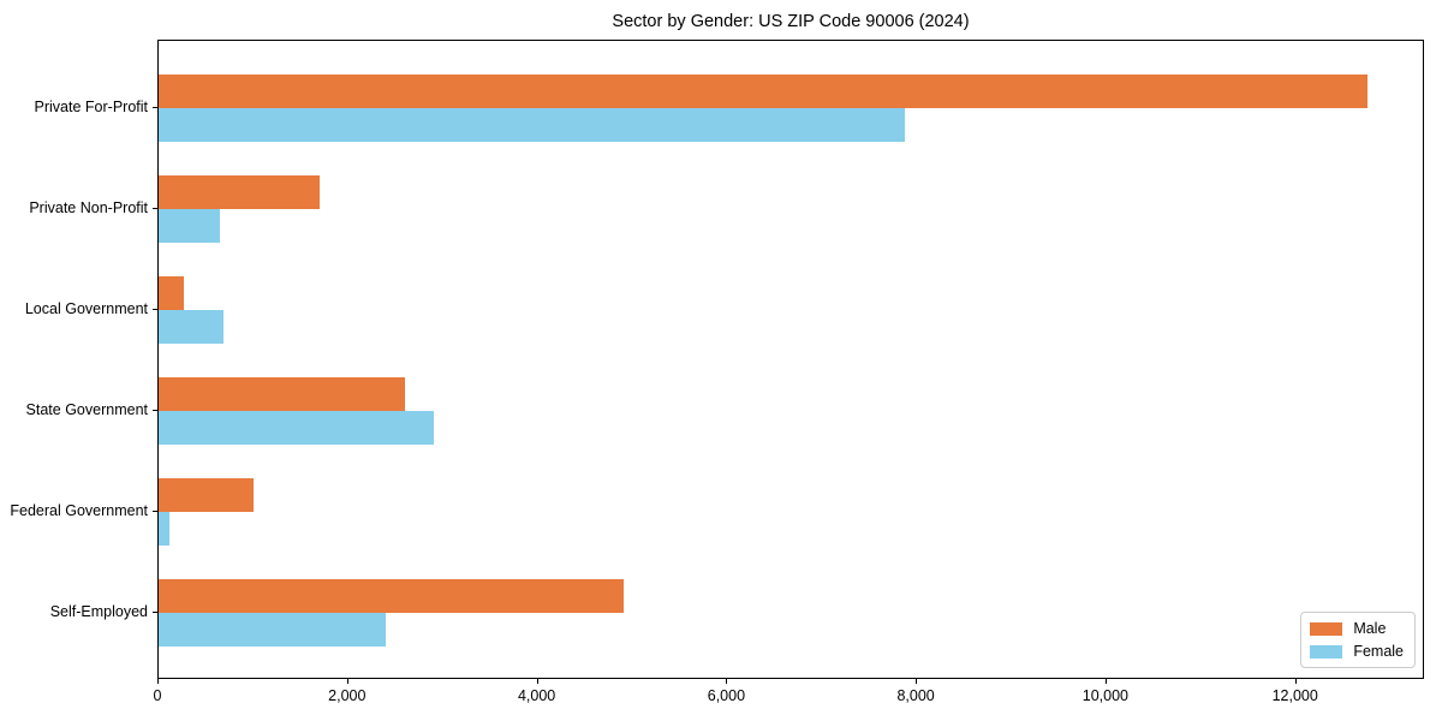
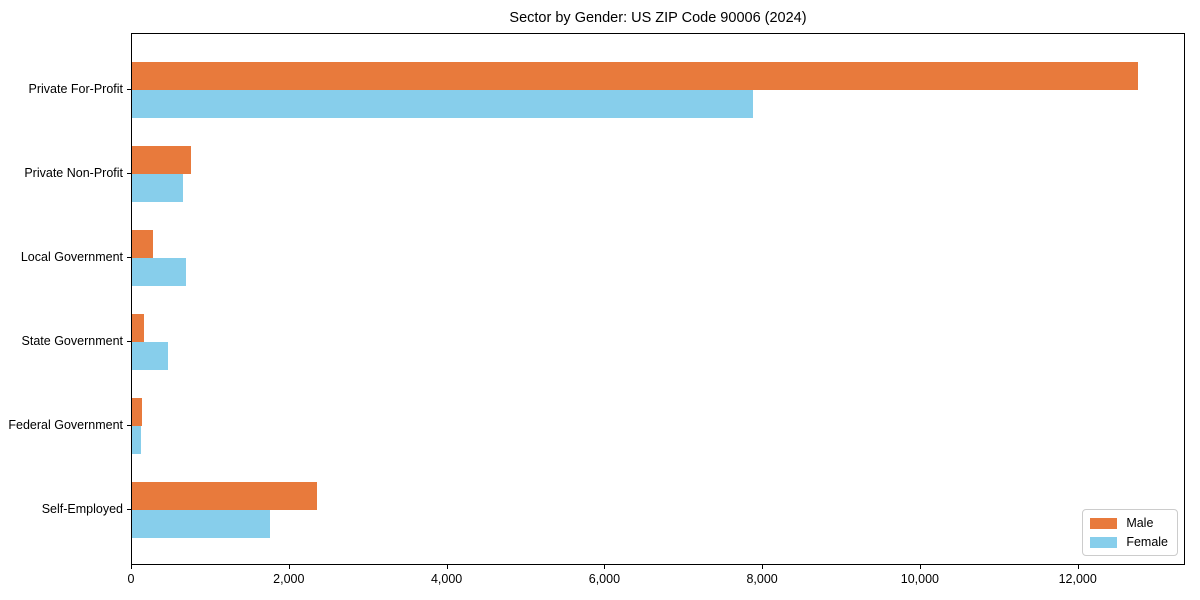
Male/Private Non-Profit: 1700 -> 800
Male/State Government: 2600 -> 200
Female/State Government: 2900 -> 500
Male/Federal Government: 1000 -> 100
Male/Self-Employed: 4900 -> 2300
Female/Self-Employed: 2400 -> 1800
